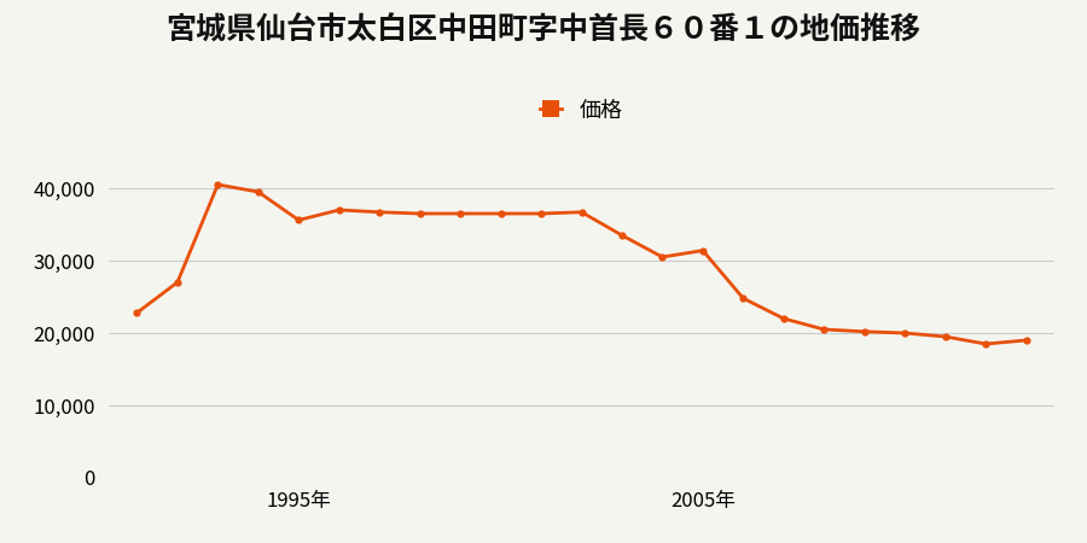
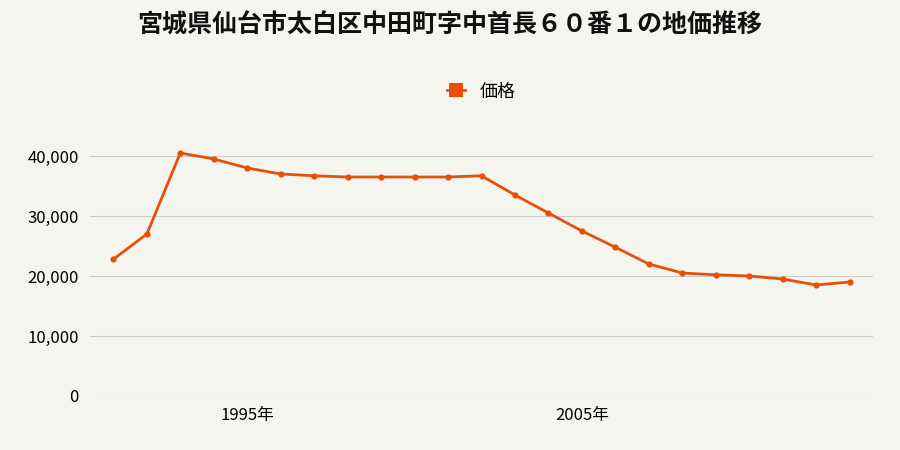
1995年: 35,600 -> 38,000
2005年: 31,400 -> 27,500
